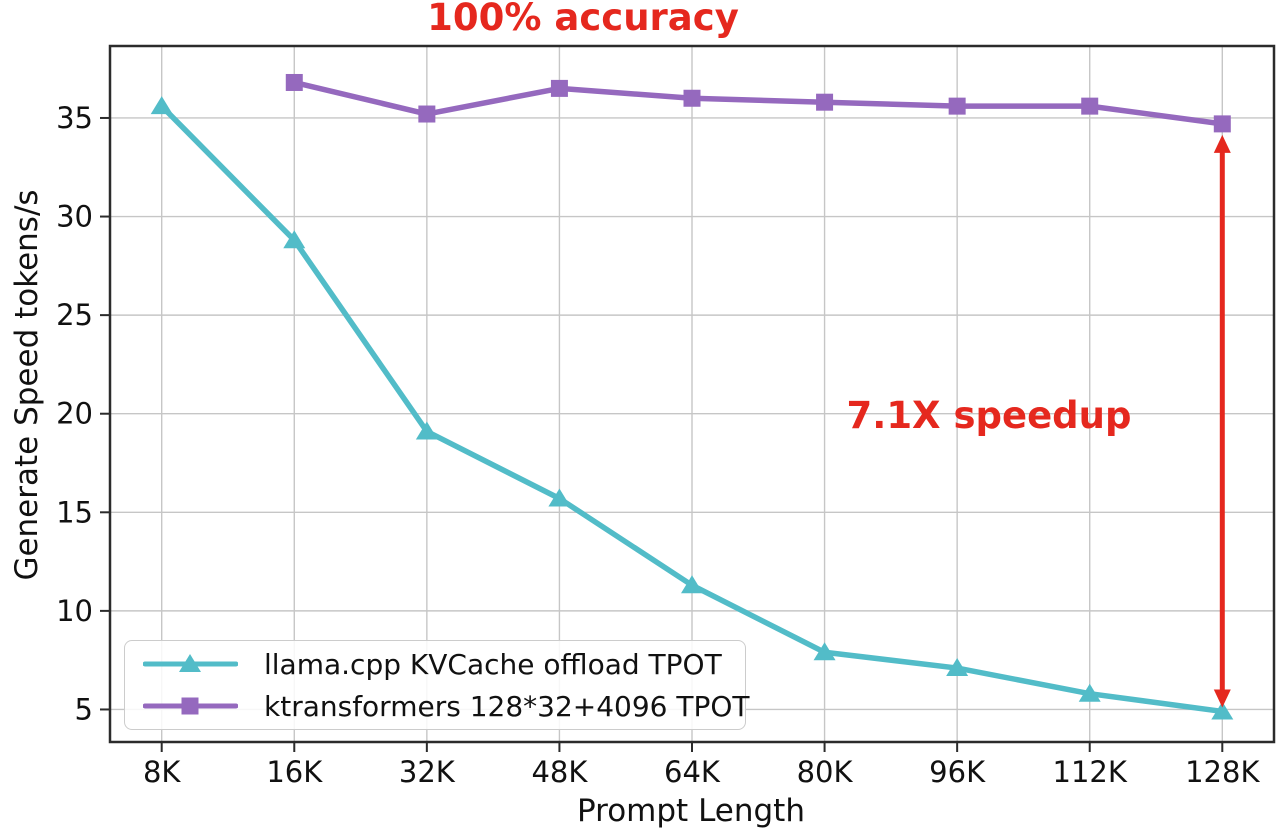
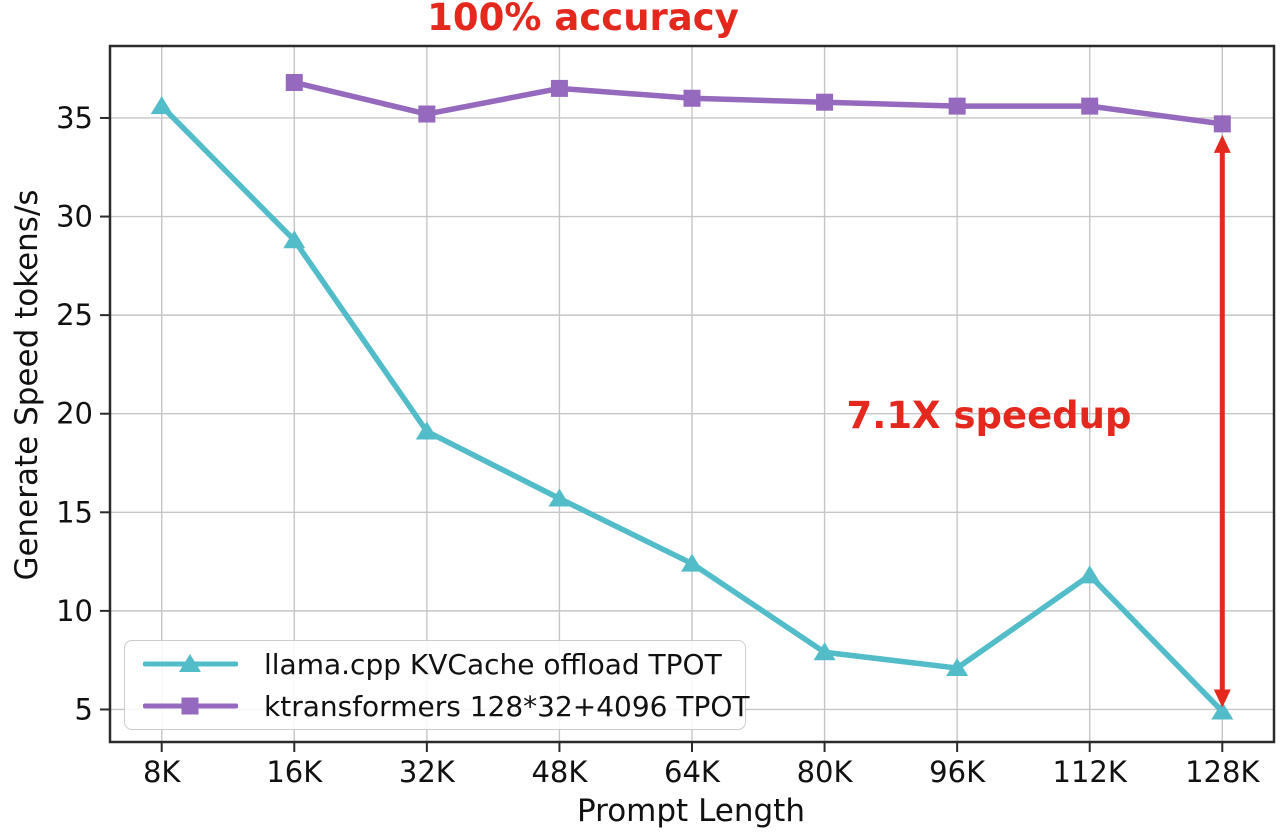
llama.cpp KVCache offload TPOT/64K: 11.3 -> 12.4
llama.cpp KVCache offload TPOT/112K: 5.8 -> 11.8
